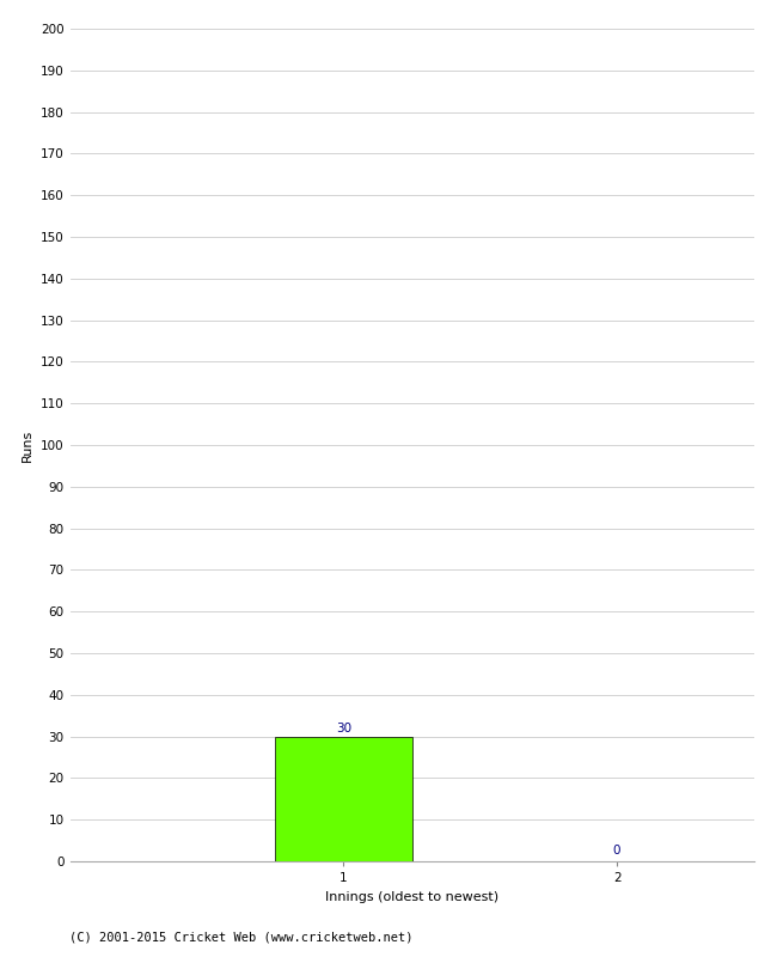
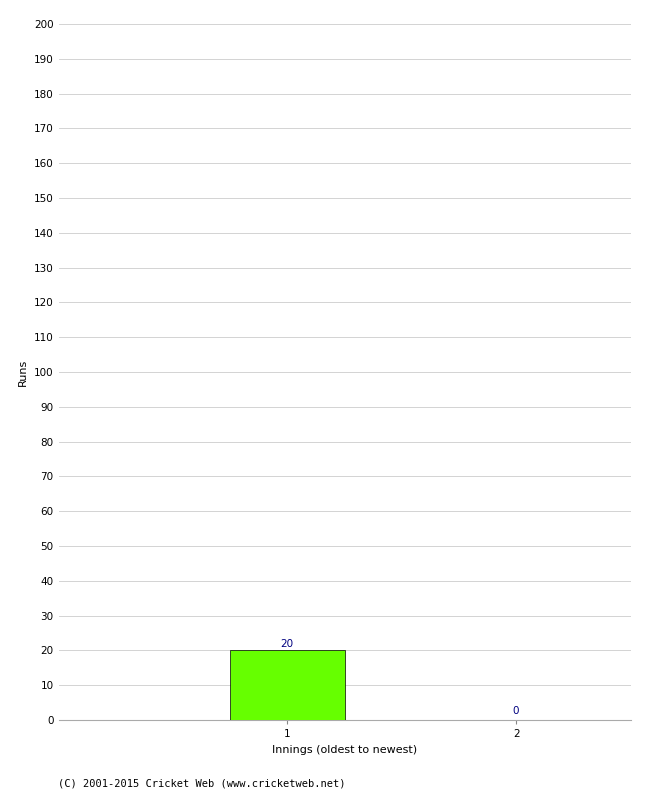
1: 30 -> 20
